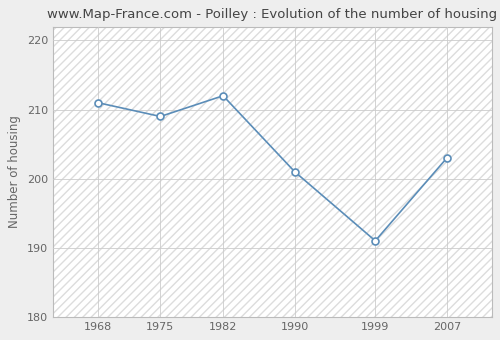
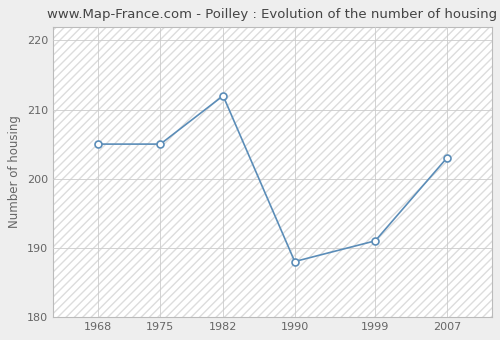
1968: 211 -> 205
1975: 209 -> 205
1990: 201 -> 188
